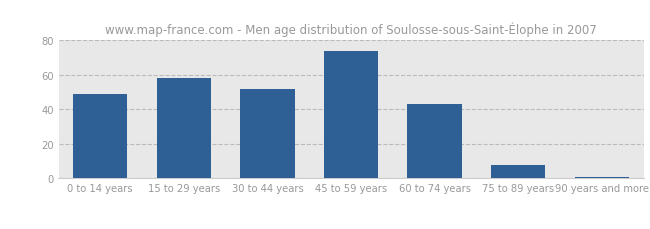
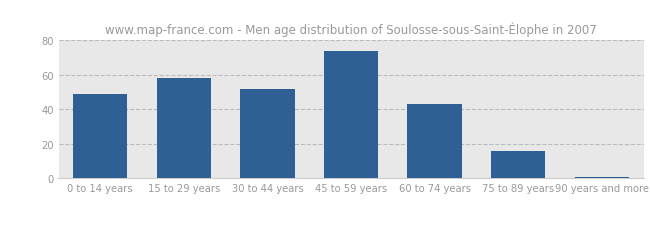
75 to 89 years: 8 -> 16
